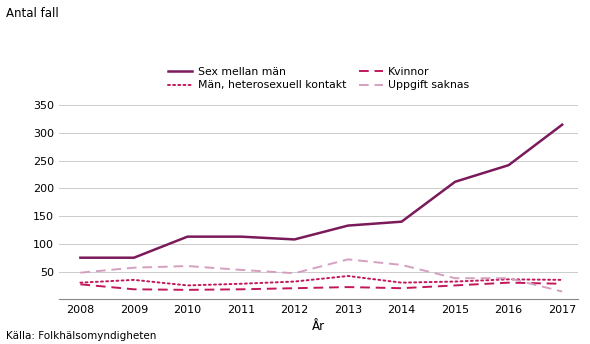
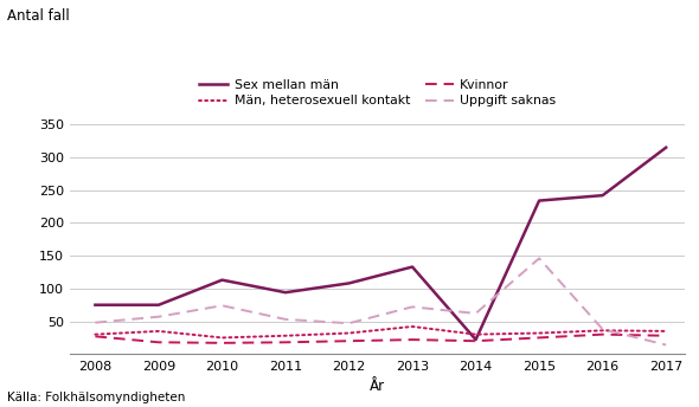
Uppgift saknas/2010: 60 -> 74
Sex mellan män/2011: 113 -> 94
Sex mellan män/2014: 140 -> 22
Sex mellan män/2015: 212 -> 234
Uppgift saknas/2015: 38 -> 146
